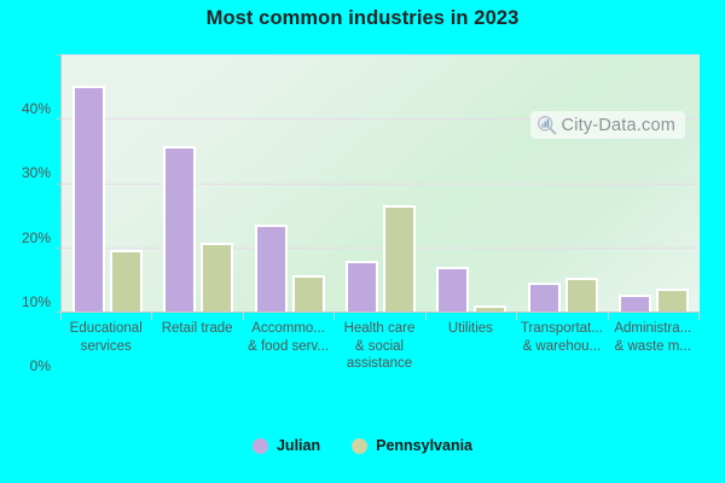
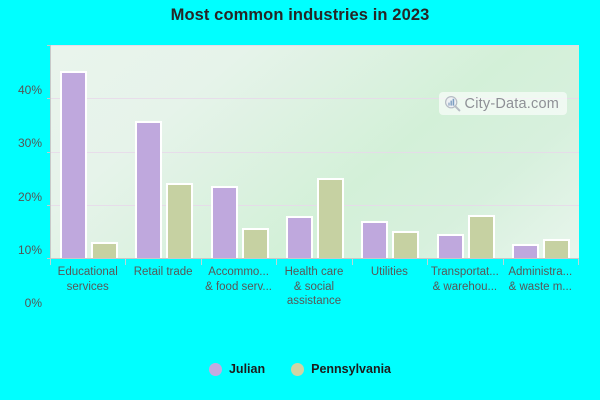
Pennsylvania/Educational services: 10% -> 3%
Pennsylvania/Retail trade: 11% -> 14%
Pennsylvania/Health care & social assistance: 17% -> 15%
Pennsylvania/Utilities: 1% -> 5%
Pennsylvania/Transportat... & warehou...: 5% -> 8%
